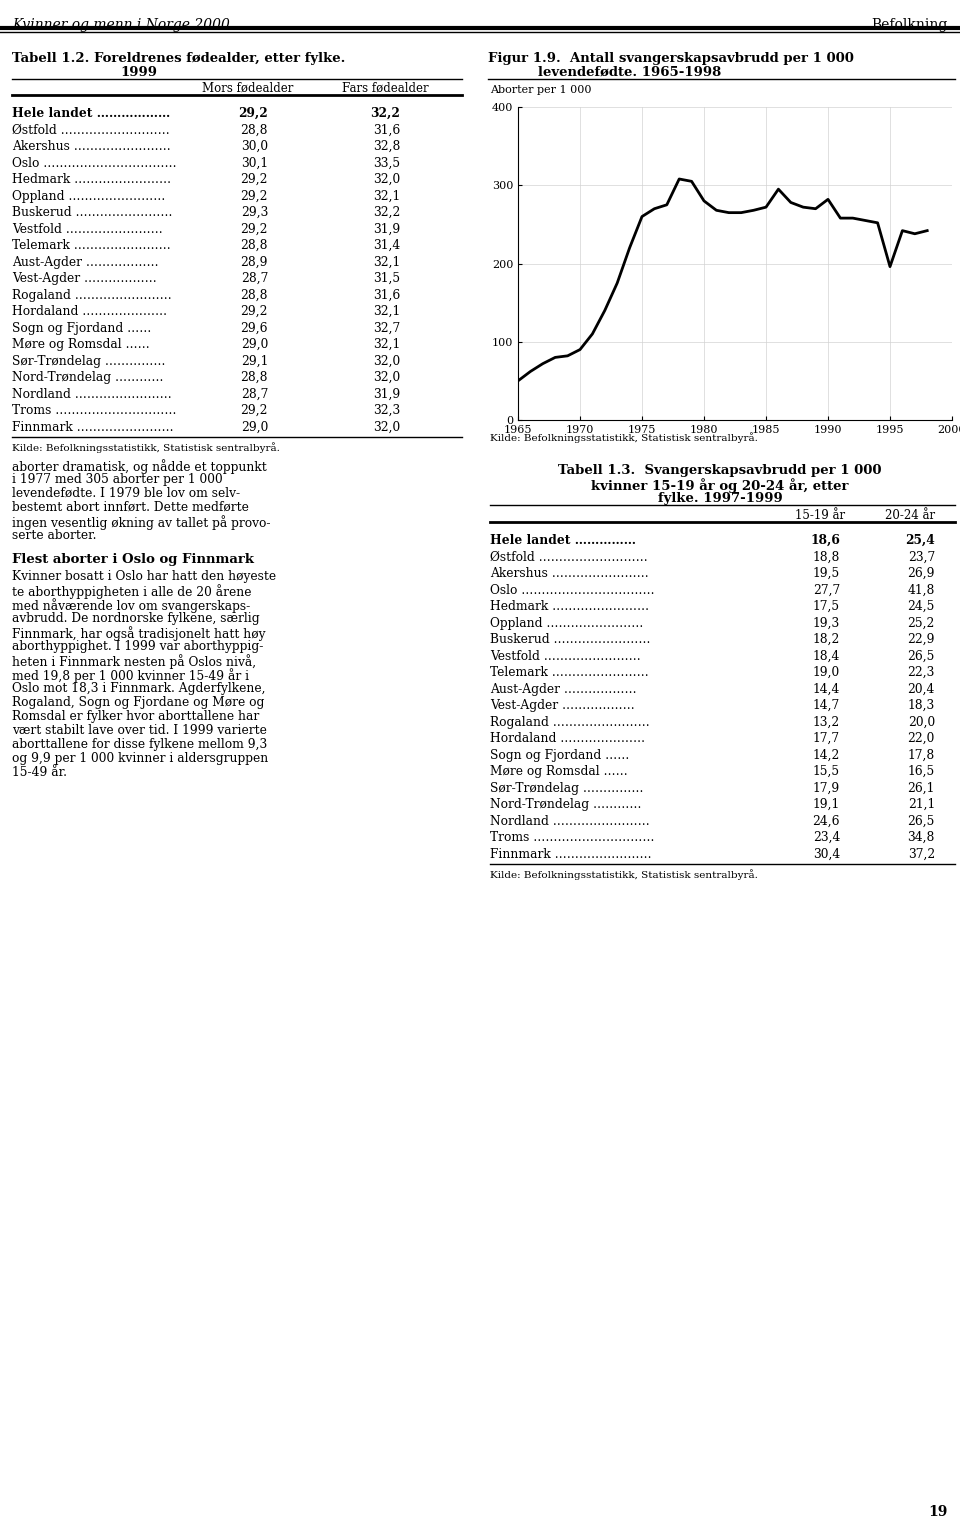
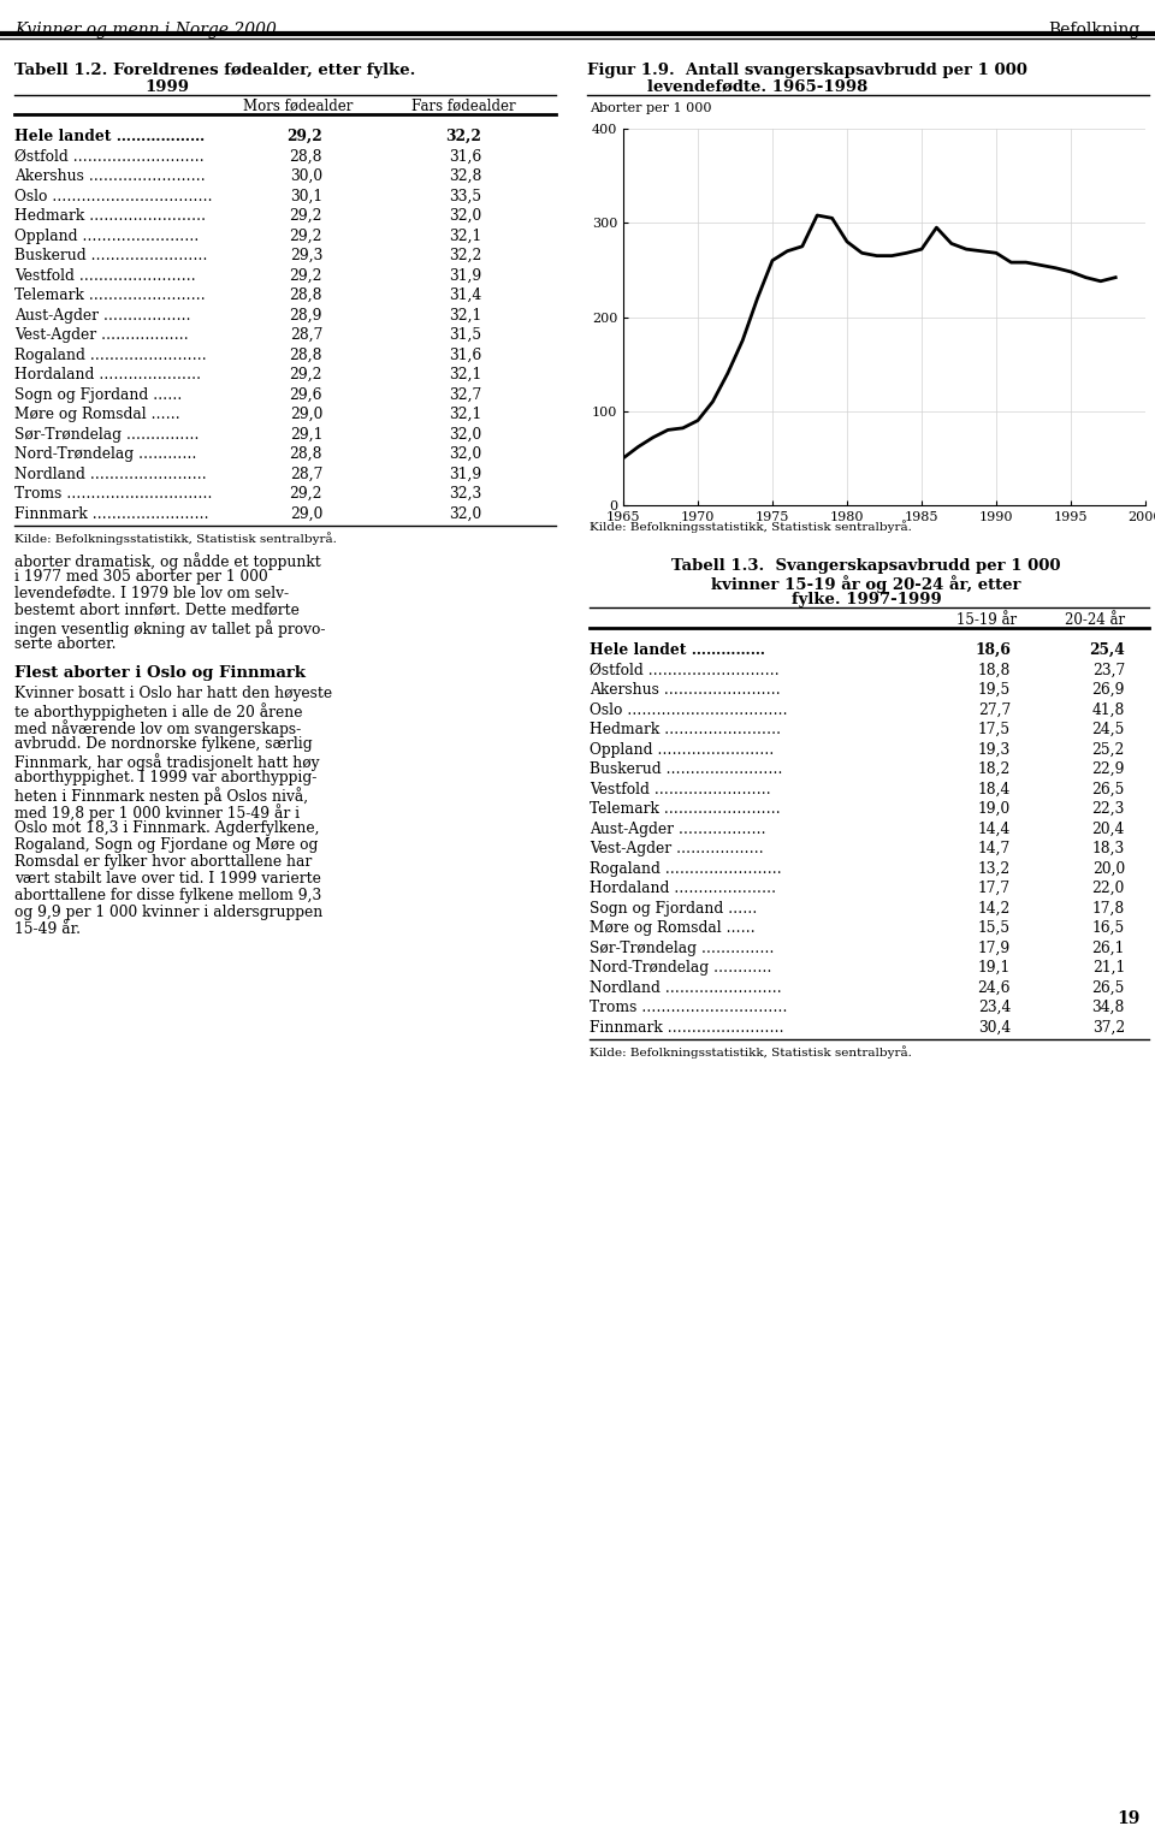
1990: 282 -> 268
1995: 196 -> 248
